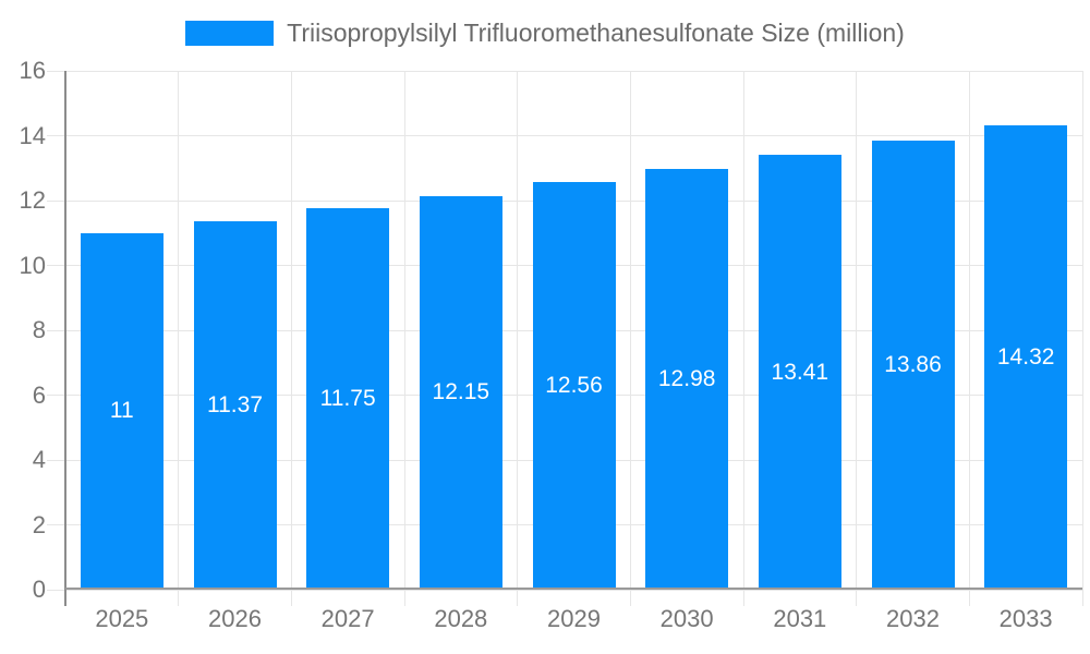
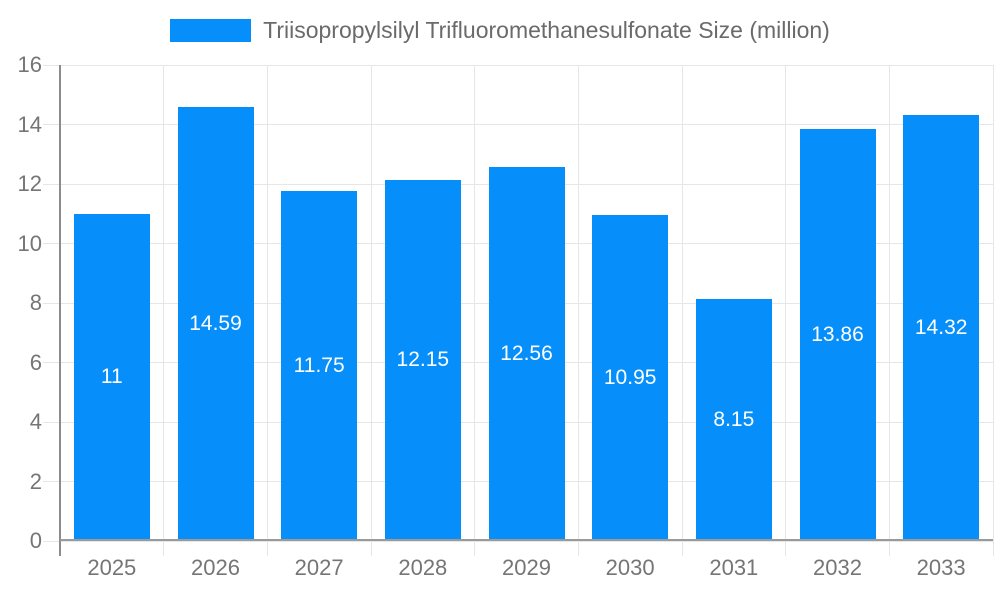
2026: 11.37 -> 14.59
2030: 12.98 -> 10.95
2031: 13.41 -> 8.15
